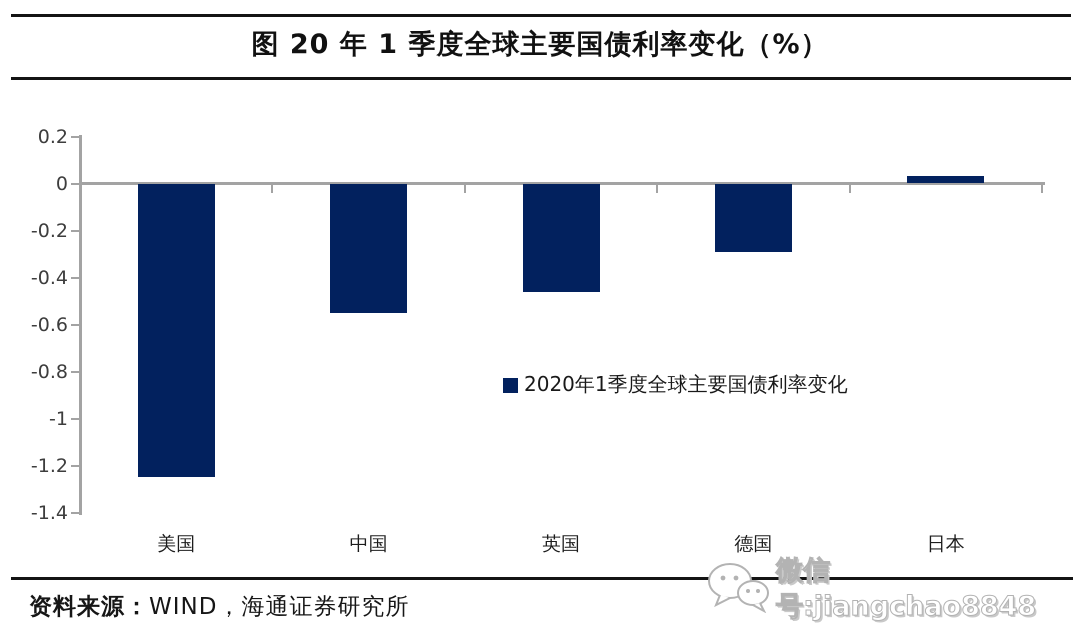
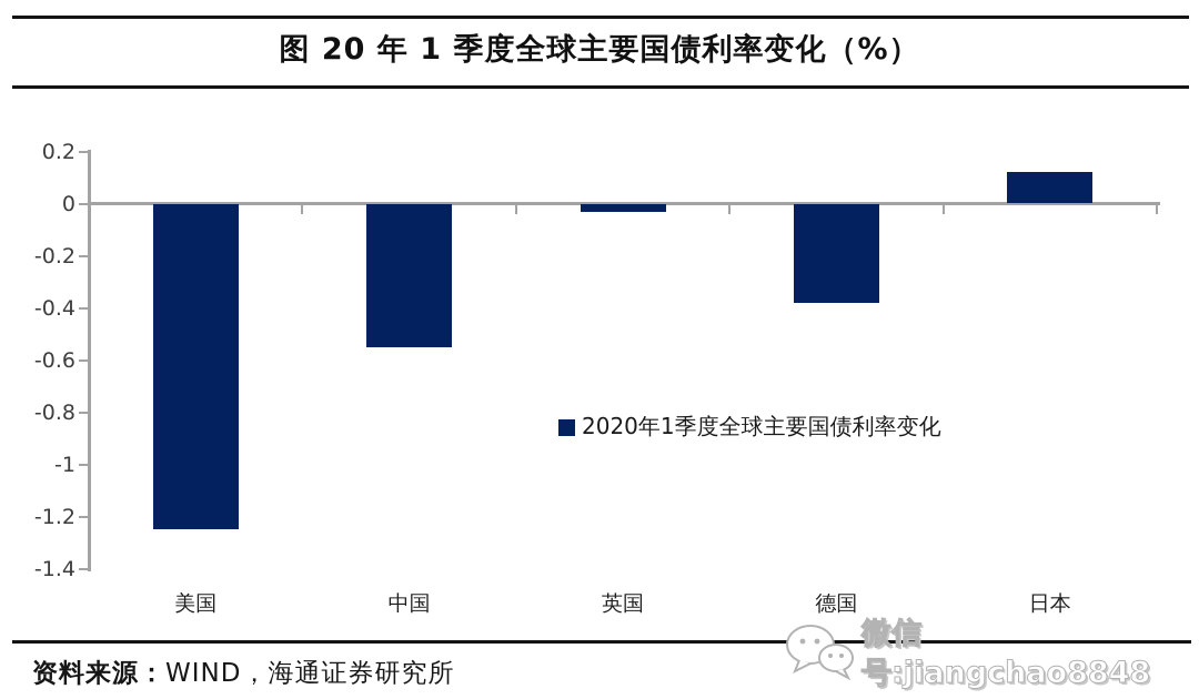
英国: -0.46 -> -0.03
德国: -0.29 -> -0.38
日本: 0.03 -> 0.12
